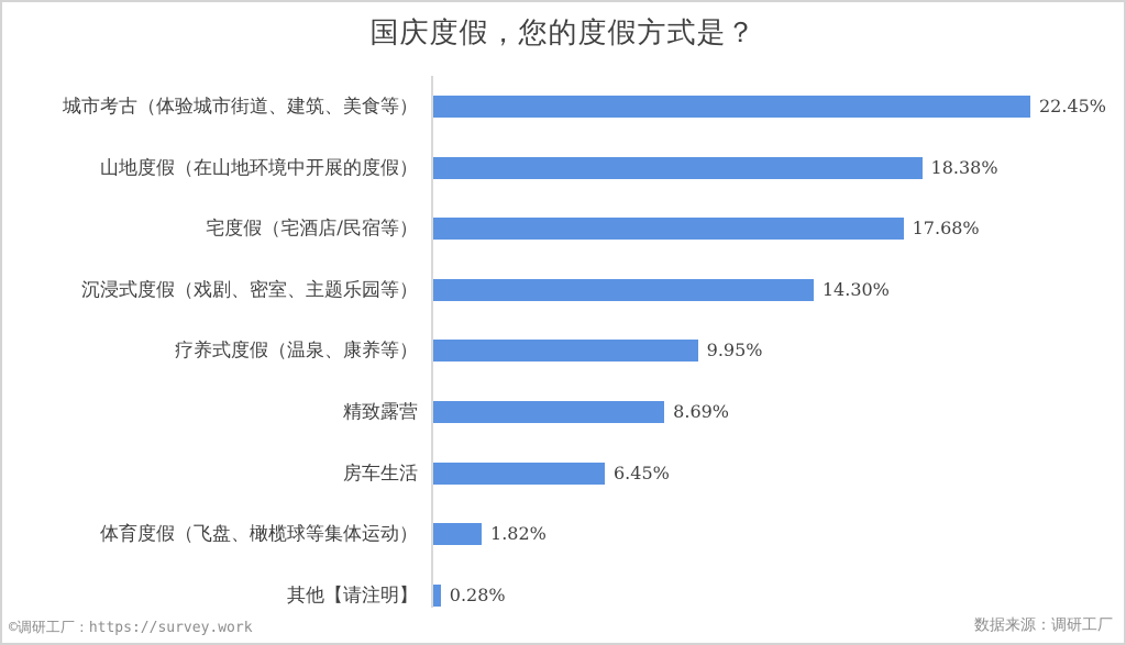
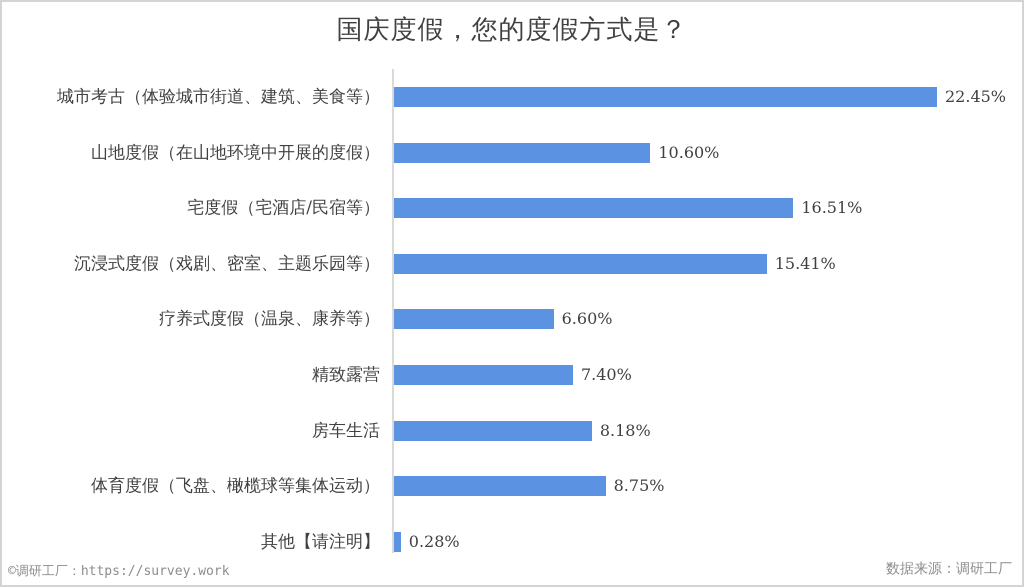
山地度假（在山地环境中开展的度假）: 18.38% -> 10.60%
宅度假（宅酒店/民宿等）: 17.68% -> 16.51%
沉浸式度假（戏剧、密室、主题乐园等）: 14.30% -> 15.41%
疗养式度假（温泉、康养等）: 9.95% -> 6.60%
精致露营: 8.69% -> 7.40%
房车生活: 6.45% -> 8.18%
体育度假（飞盘、橄榄球等集体运动）: 1.82% -> 8.75%
